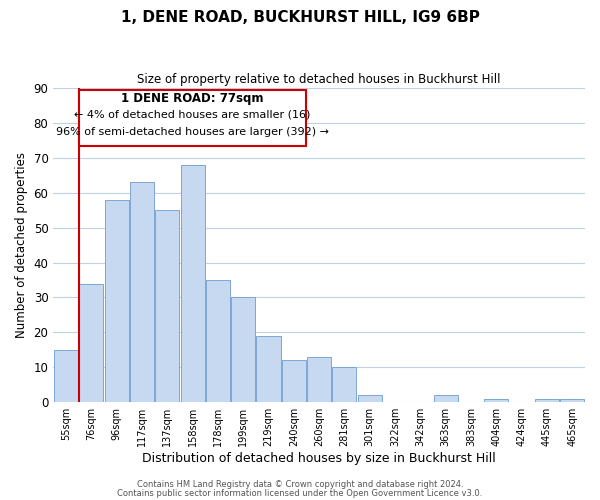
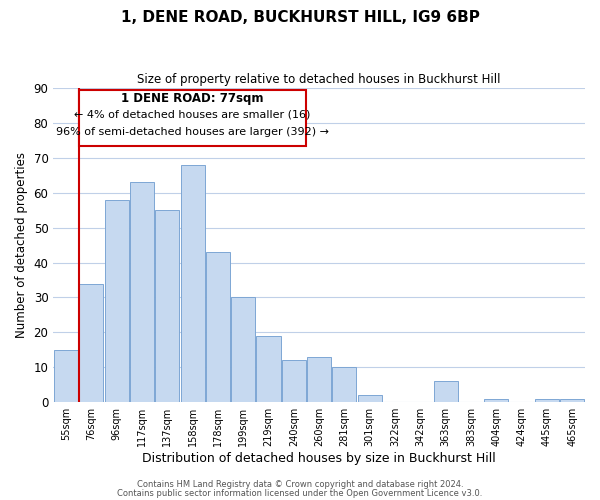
178sqm: 35 -> 43
363sqm: 2 -> 6
